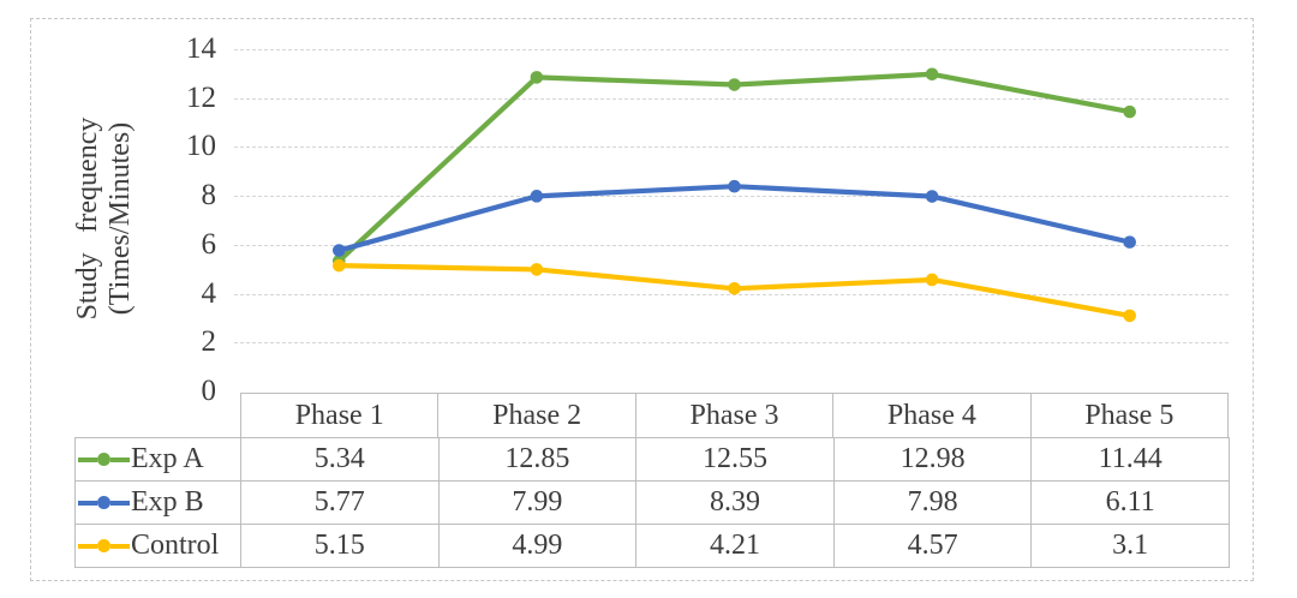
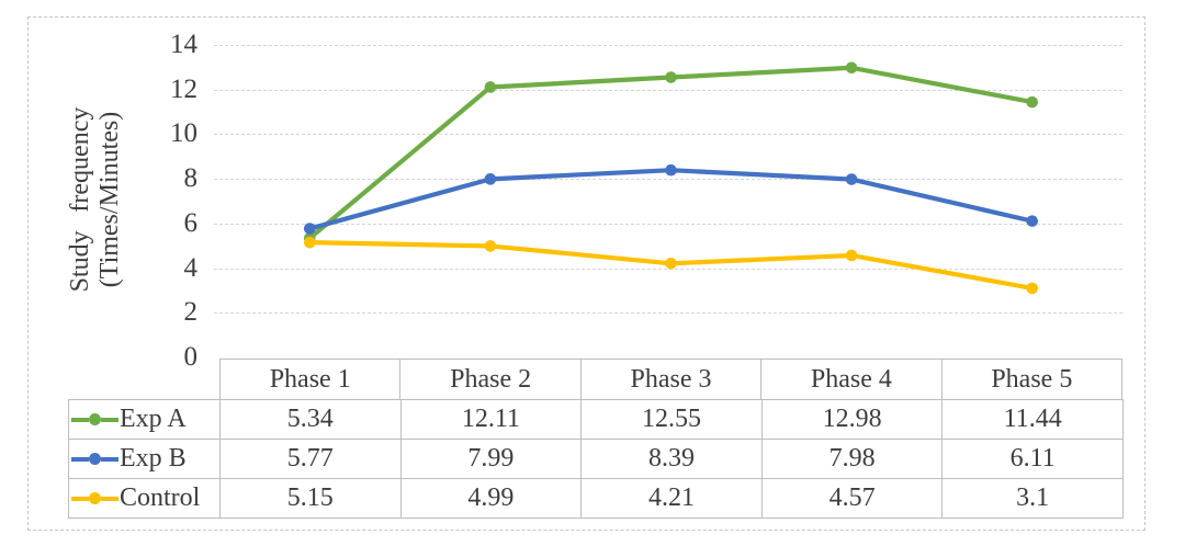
Exp A/Phase 2: 12.85 -> 12.11
